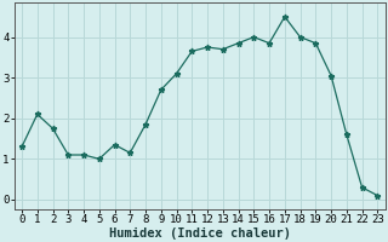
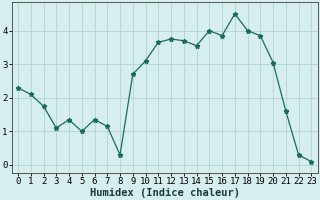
0: 1.30 -> 2.30
4: 1.10 -> 1.35
8: 1.85 -> 0.30
14: 3.85 -> 3.55
